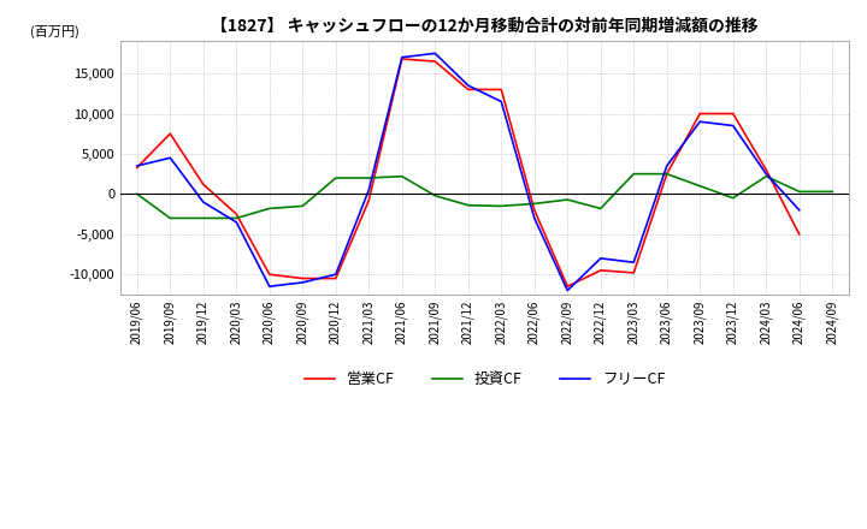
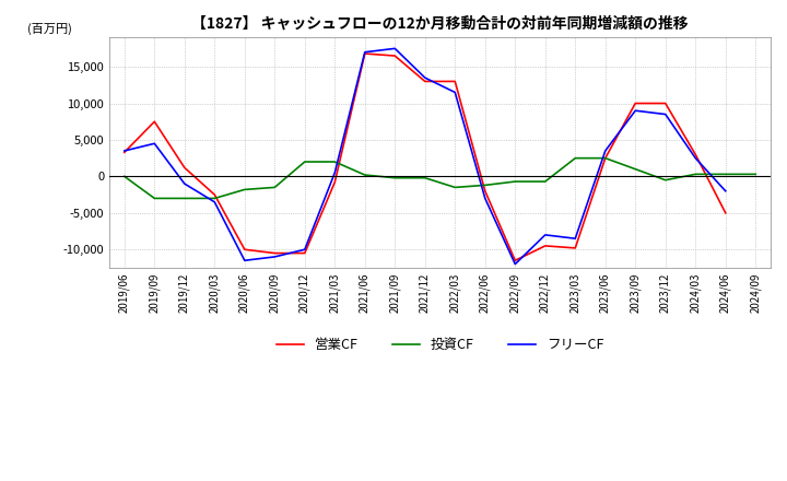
投資CF/2021/06: 2,200 -> 200
投資CF/2021/12: -1,400 -> -200
投資CF/2022/12: -1,800 -> -700
投資CF/2024/03: 2,200 -> 300
